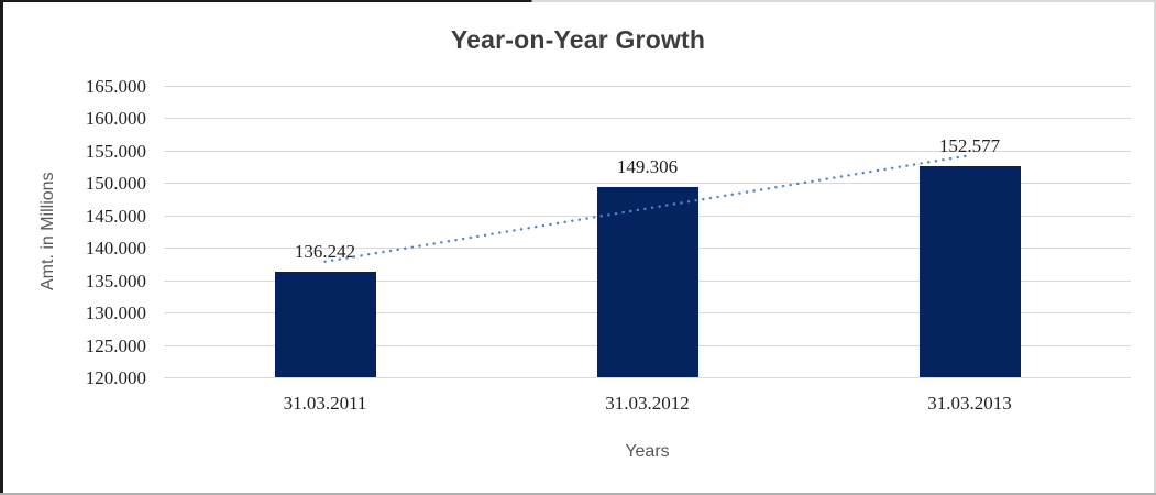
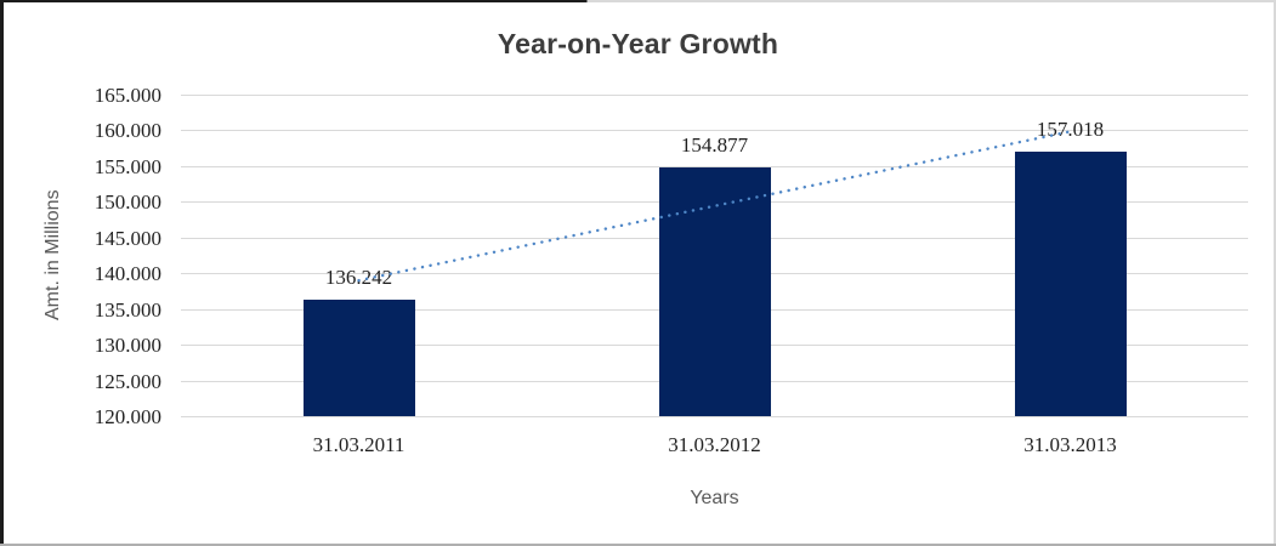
31.03.2012: 149.306 -> 154.877
31.03.2013: 152.577 -> 157.018
